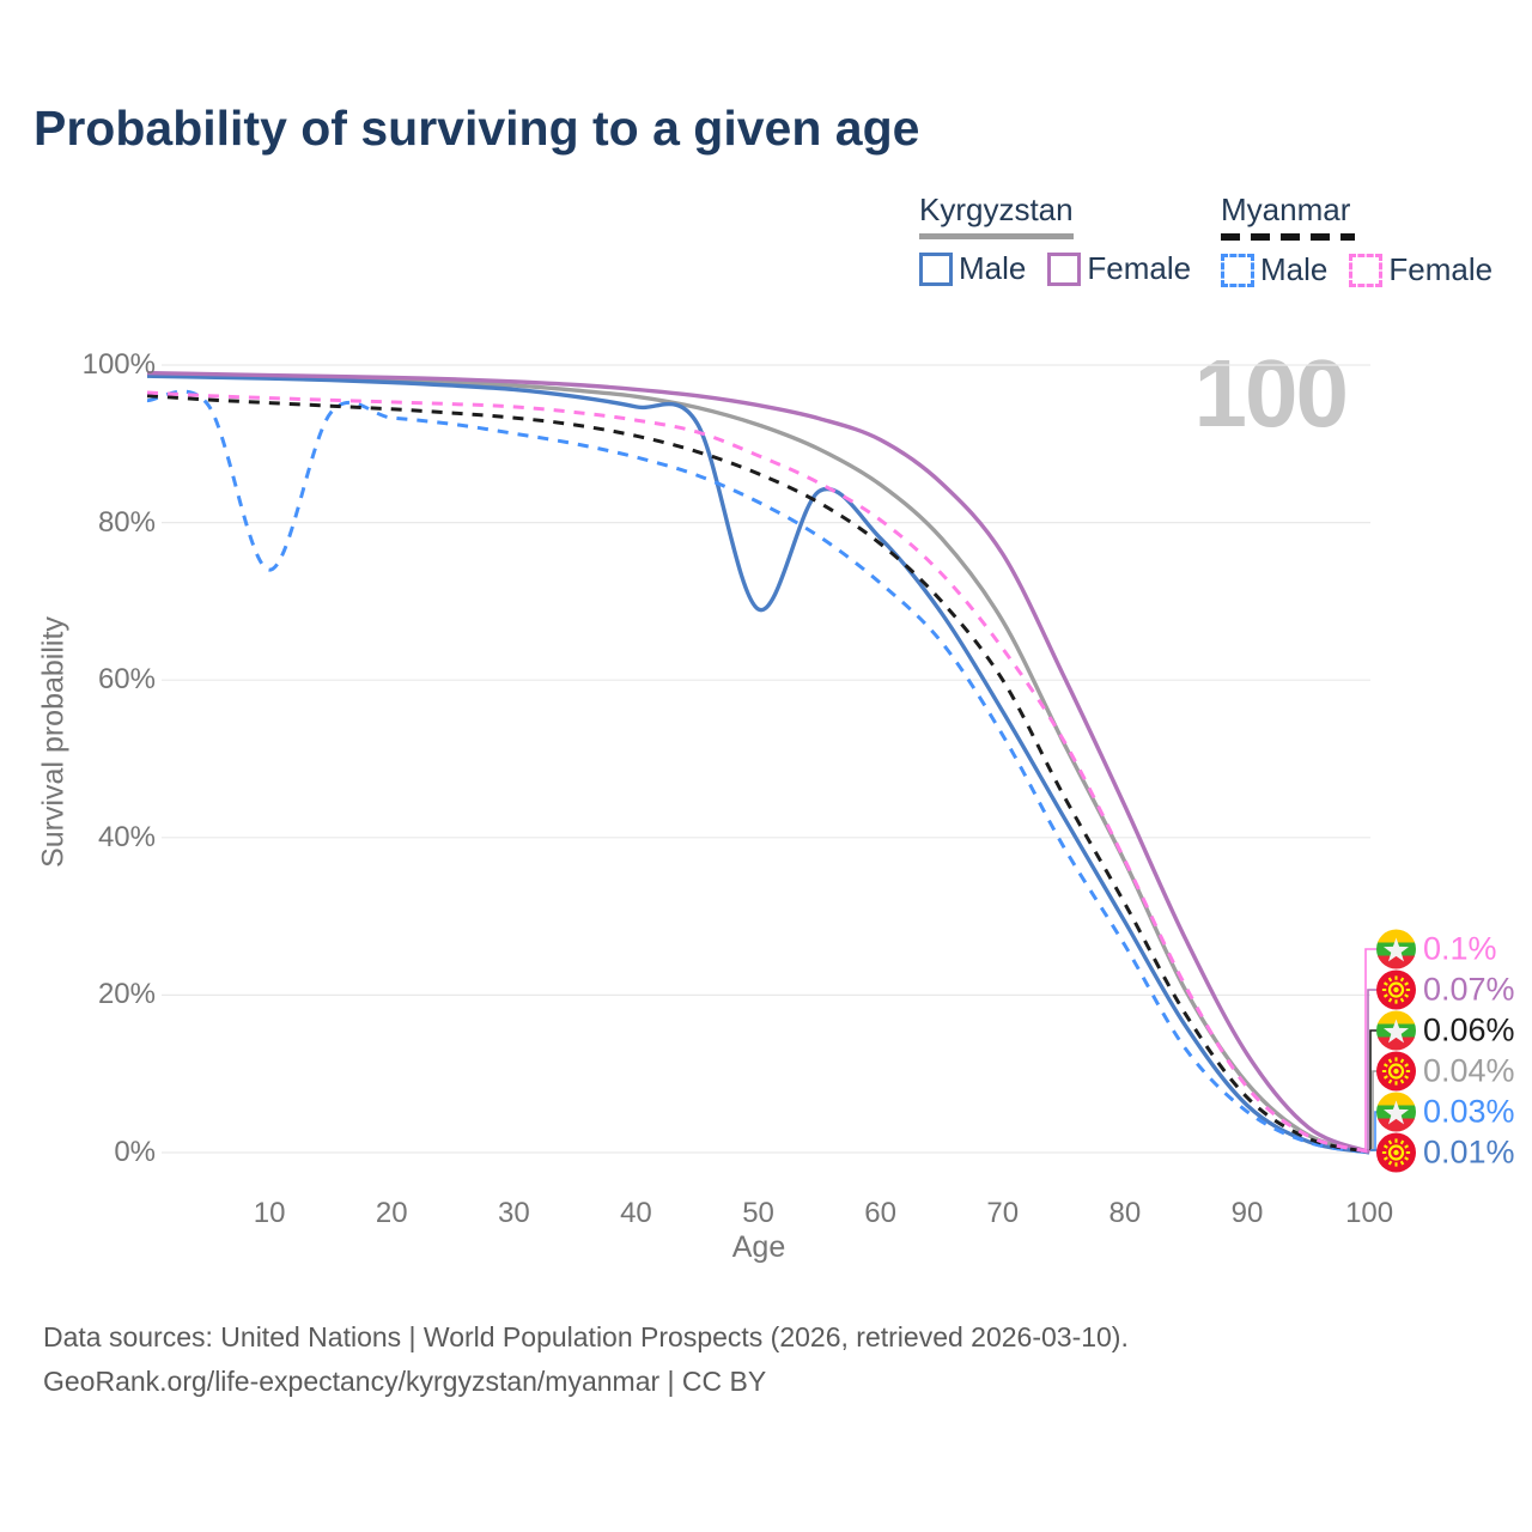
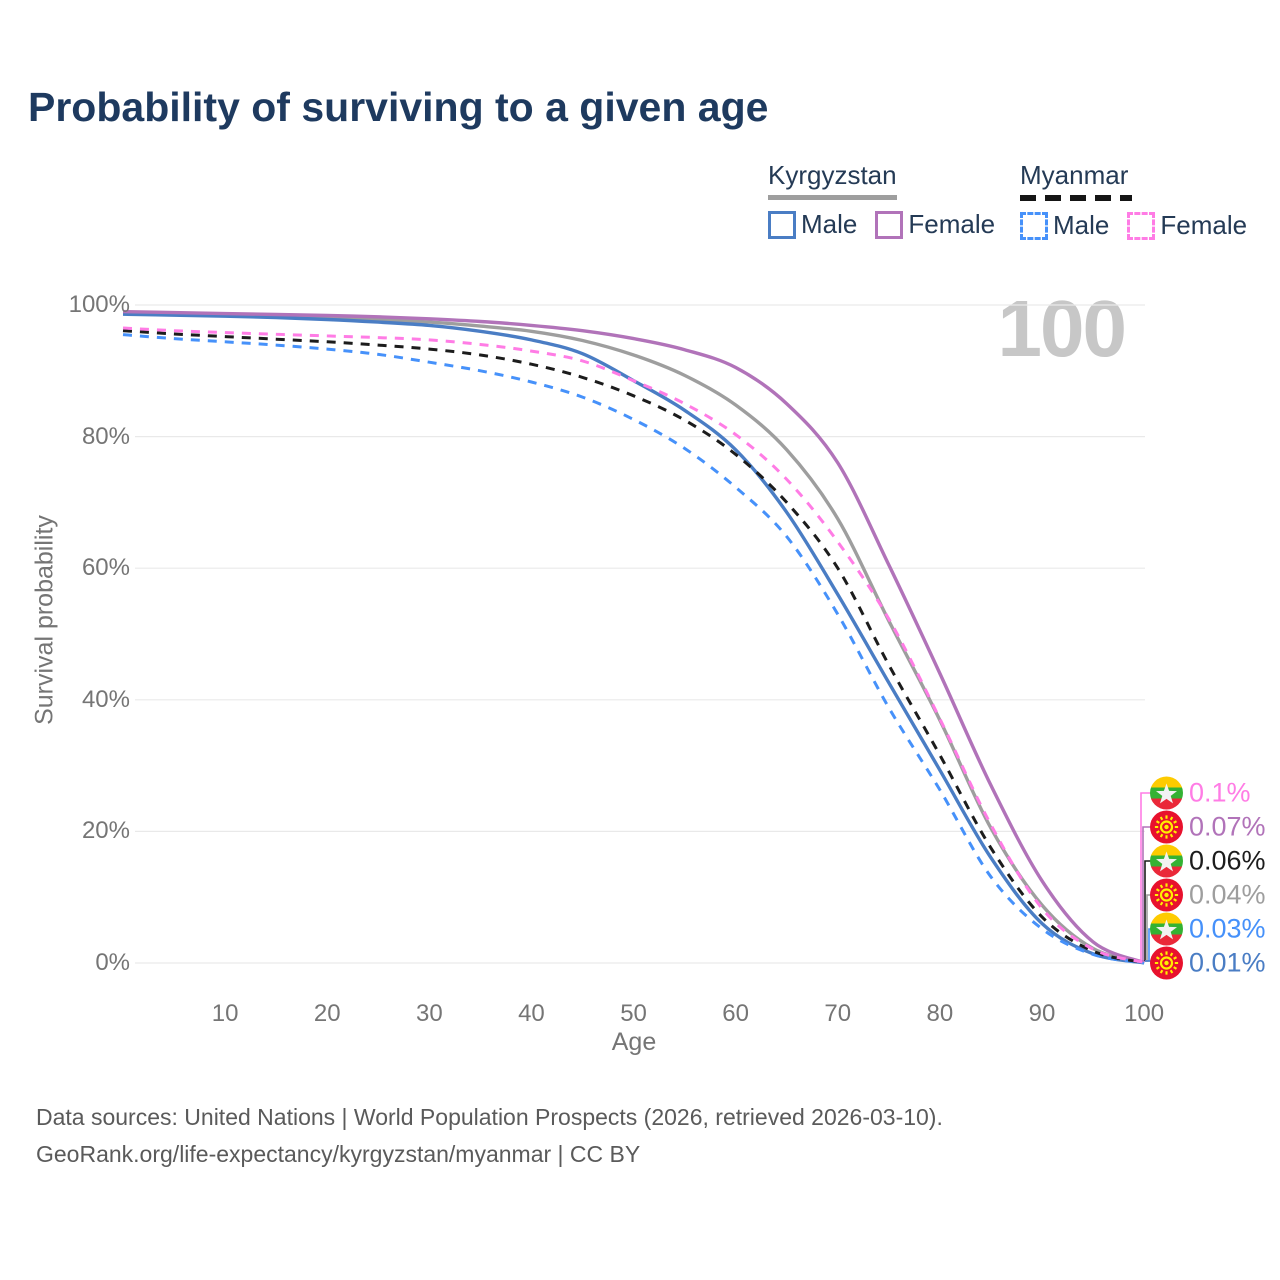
Myanmar Male/10: 74% -> 94%
Kyrgyzstan Male/50: 69% -> 88%
